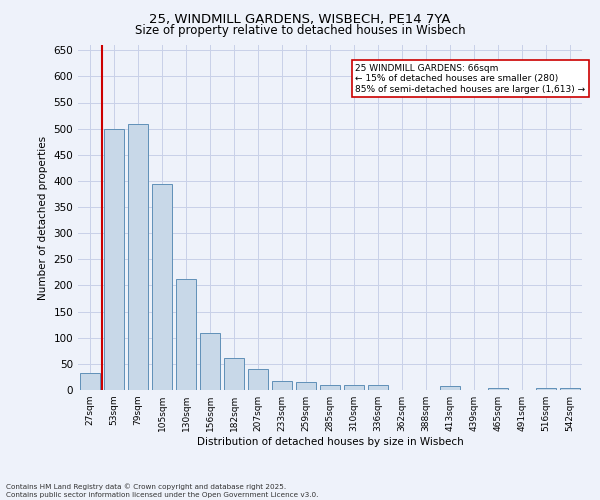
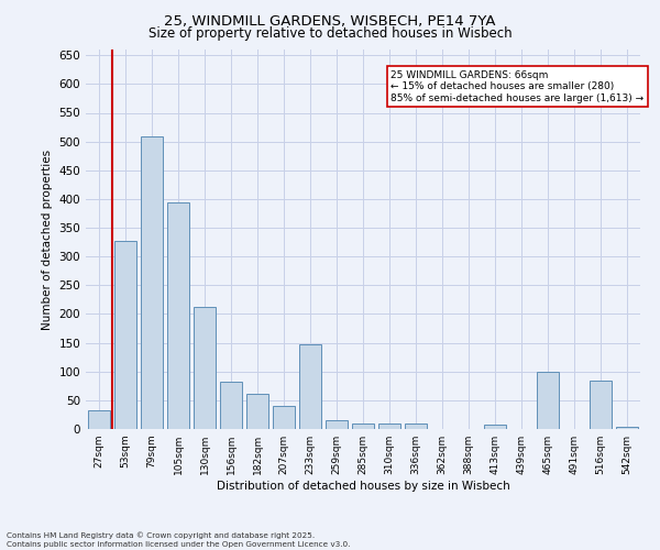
53sqm: 500 -> 328
156sqm: 110 -> 82
233sqm: 18 -> 148
465sqm: 4 -> 100
516sqm: 3 -> 84
